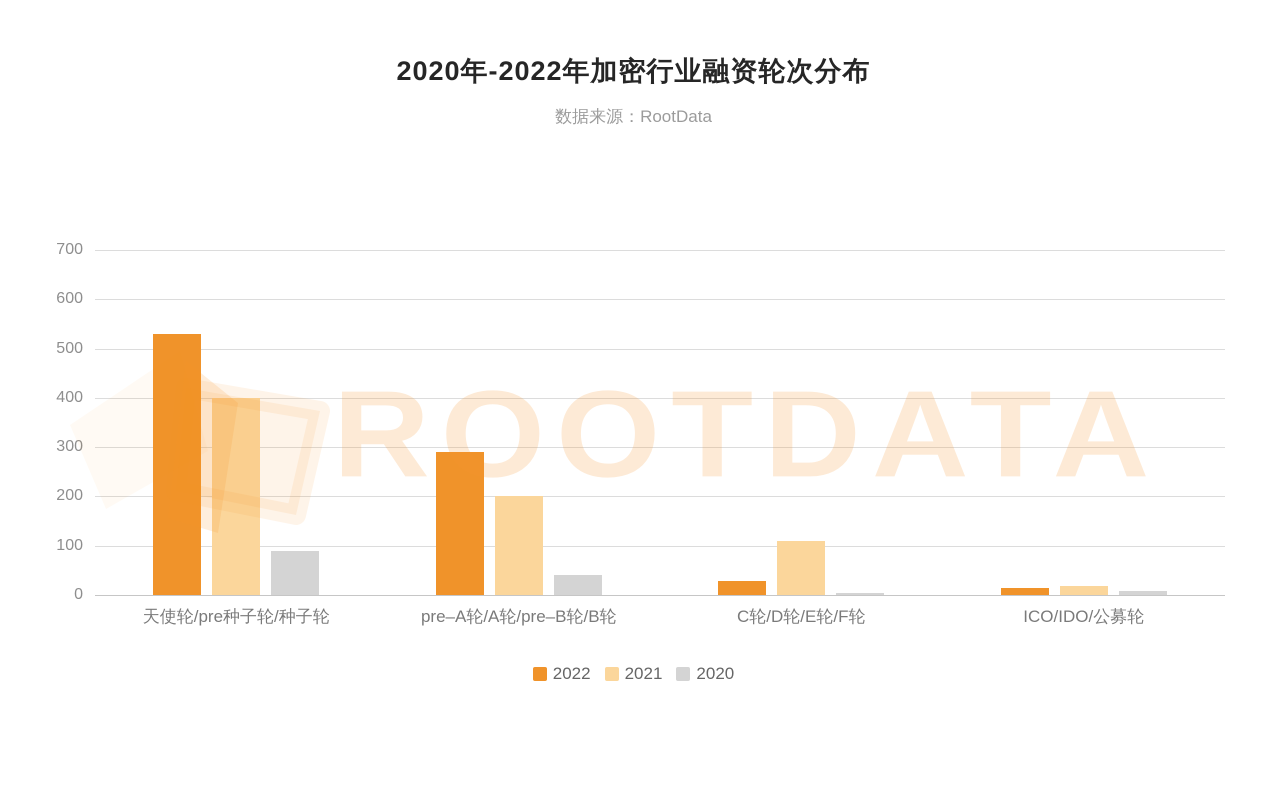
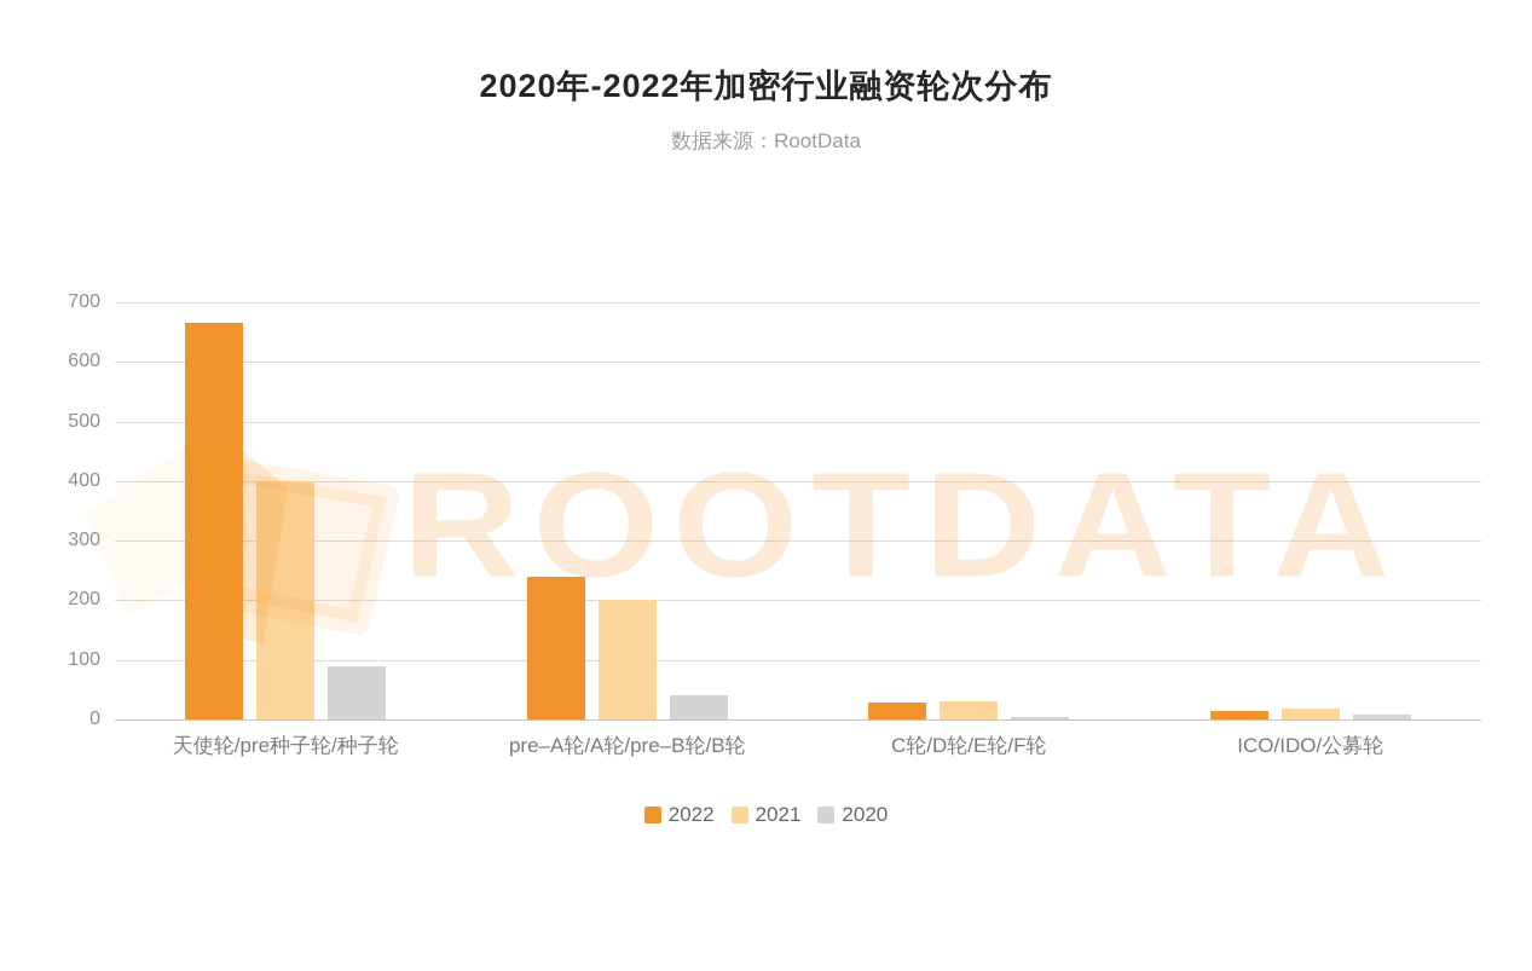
2022/天使轮/pre种子轮/种子轮: 530 -> 660
2022/pre–A轮/A轮/pre–B轮/B轮: 290 -> 240
2021/C轮/D轮/E轮/F轮: 110 -> 30
